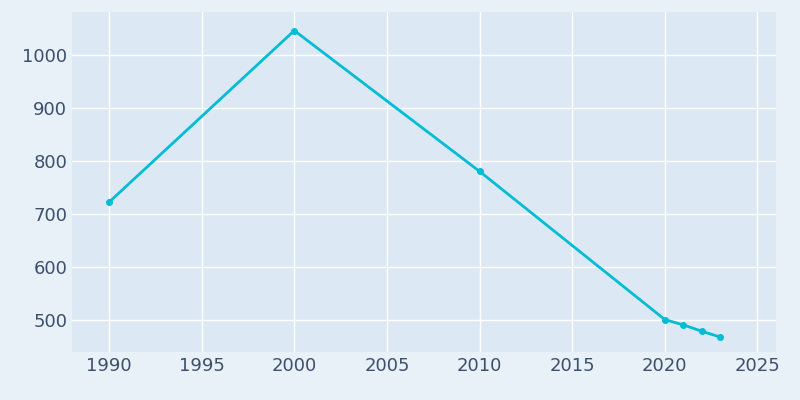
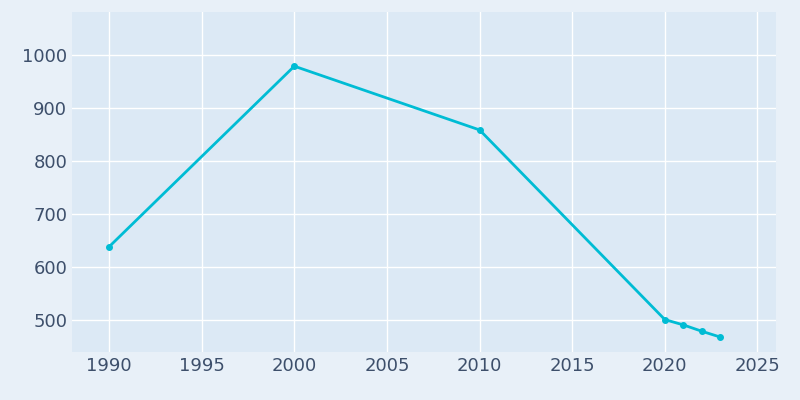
1990: 722 -> 638
2000: 1045 -> 978
2010: 780 -> 858
